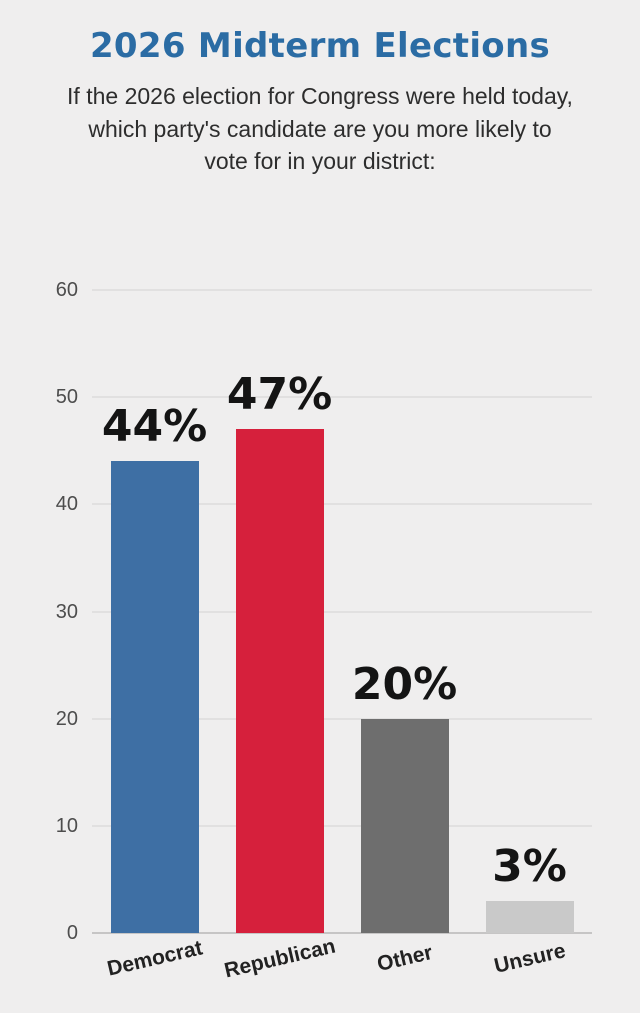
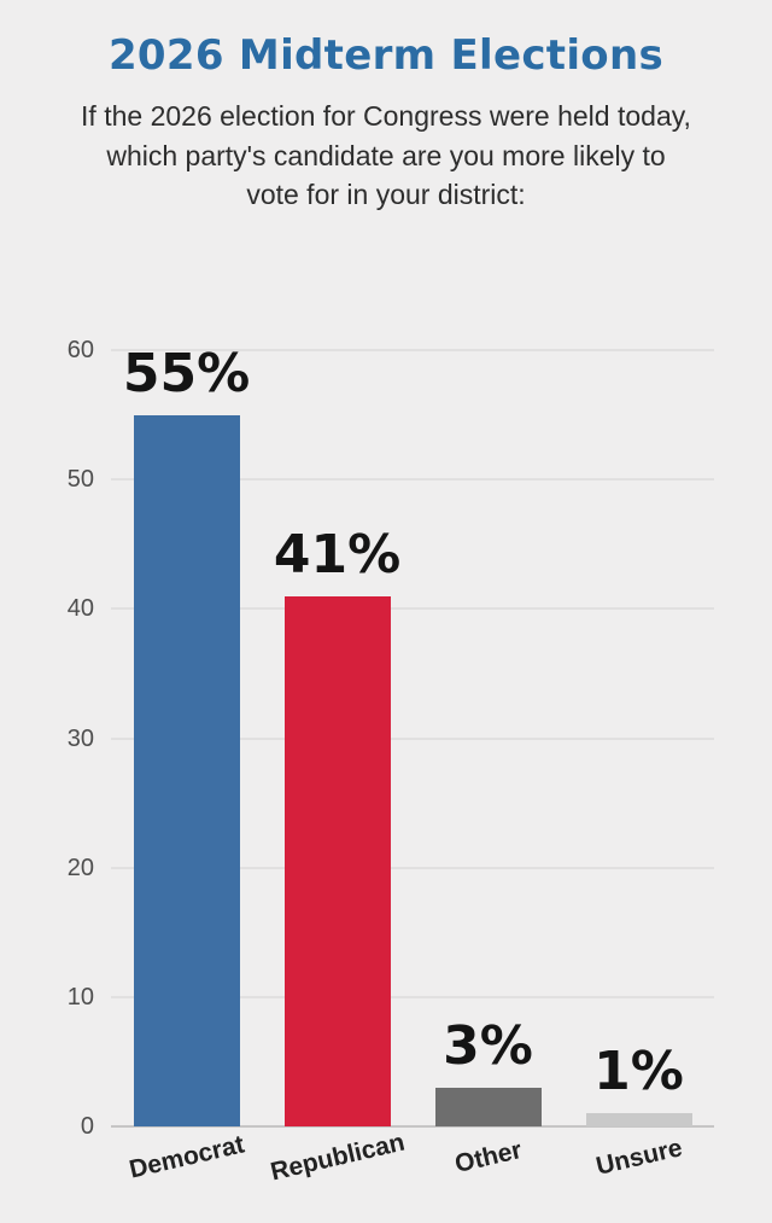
Democrat: 44% -> 55%
Republican: 47% -> 41%
Other: 20% -> 3%
Unsure: 3% -> 1%
